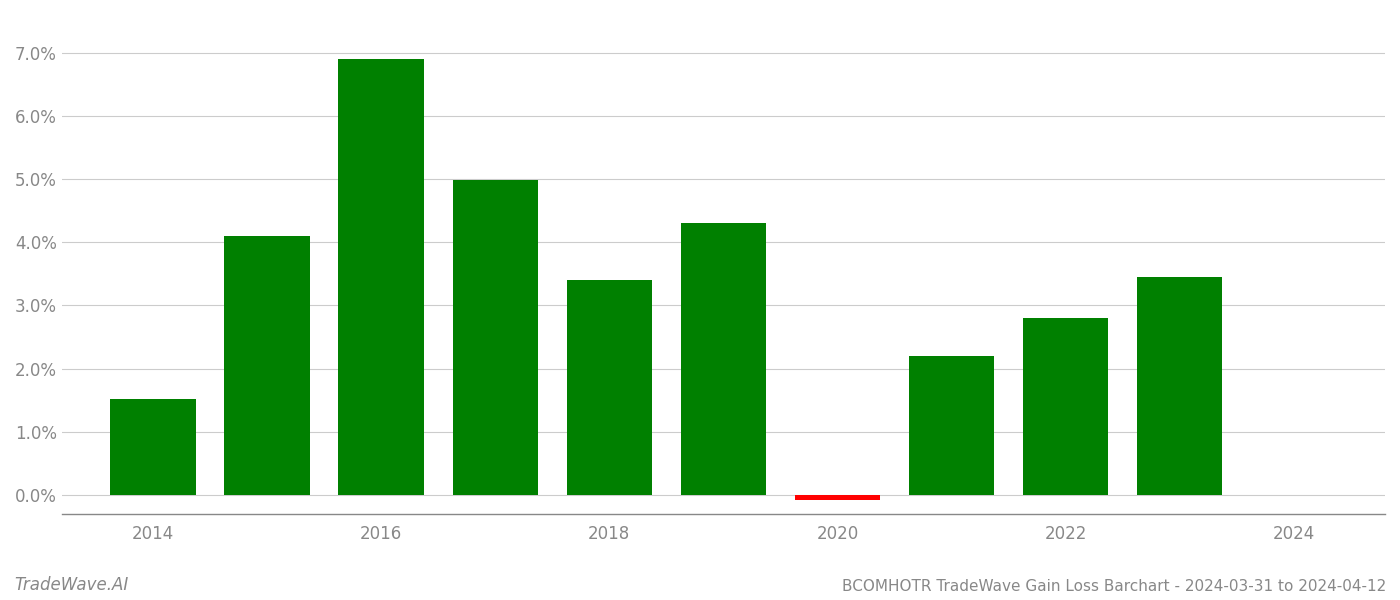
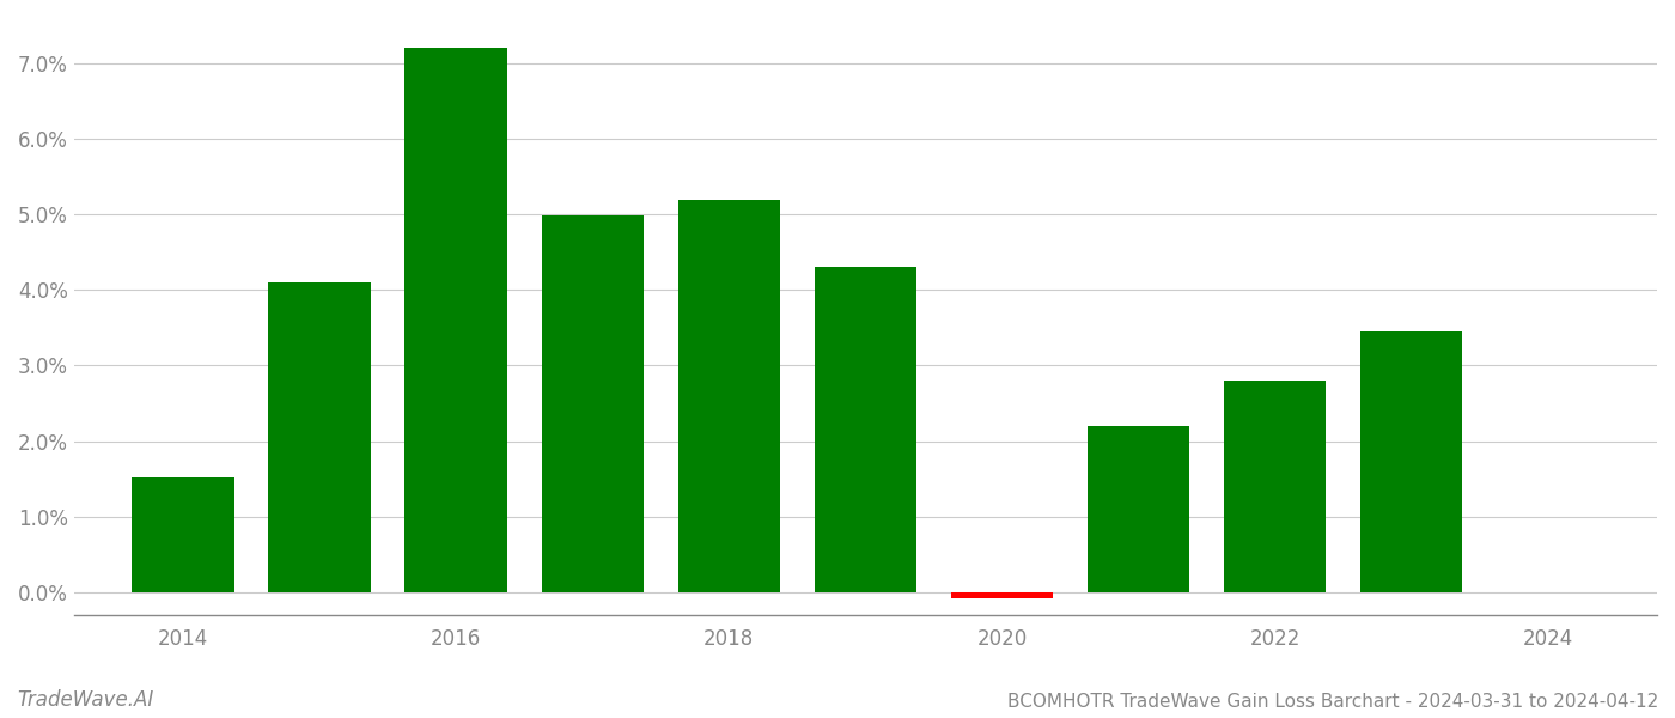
2016: 6.90% -> 7.20%
2018: 3.40% -> 5.20%
